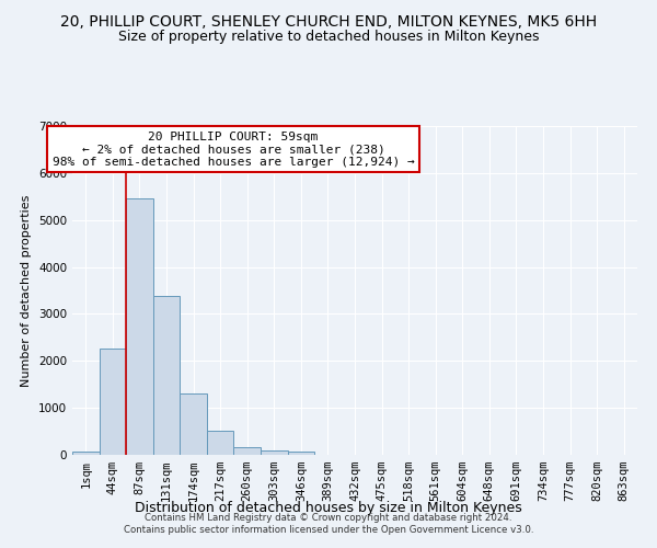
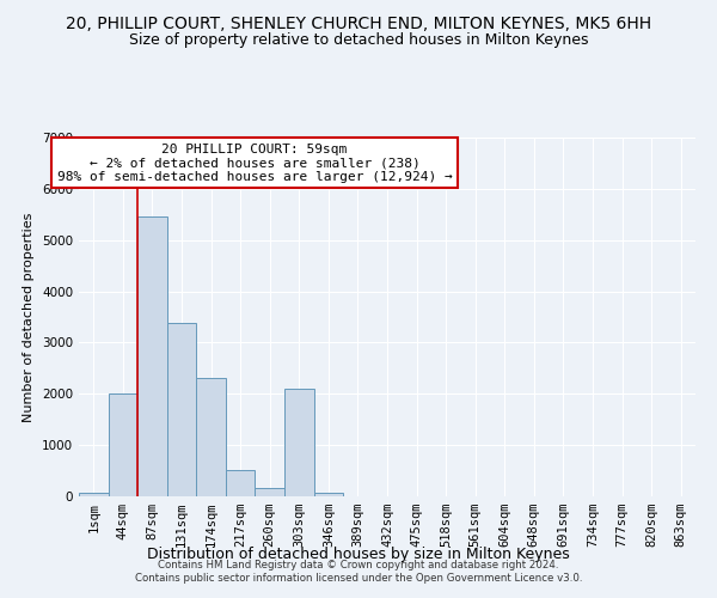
44sqm: 2270 -> 2000
174sqm: 1310 -> 2300
303sqm: 90 -> 2100
